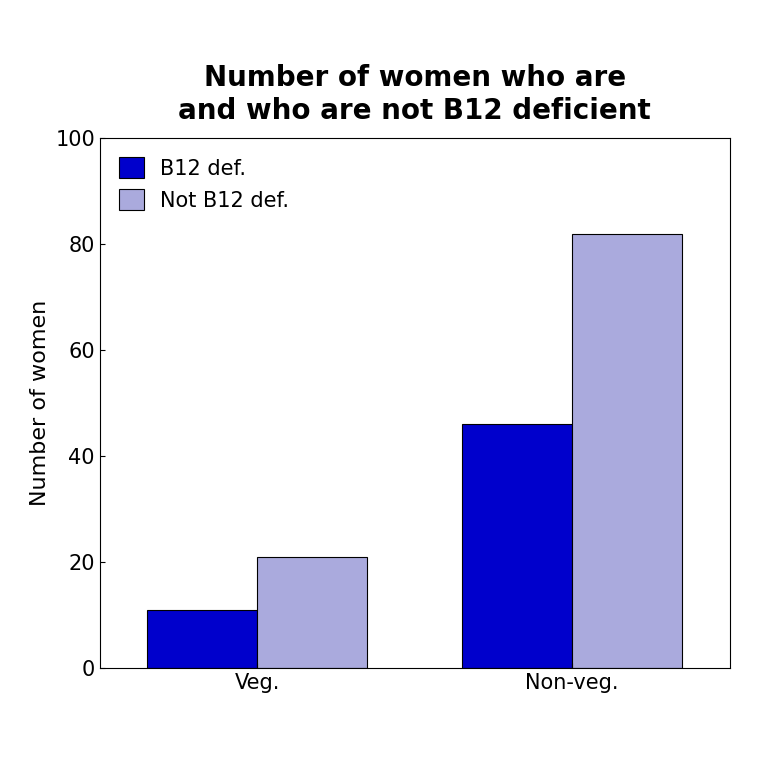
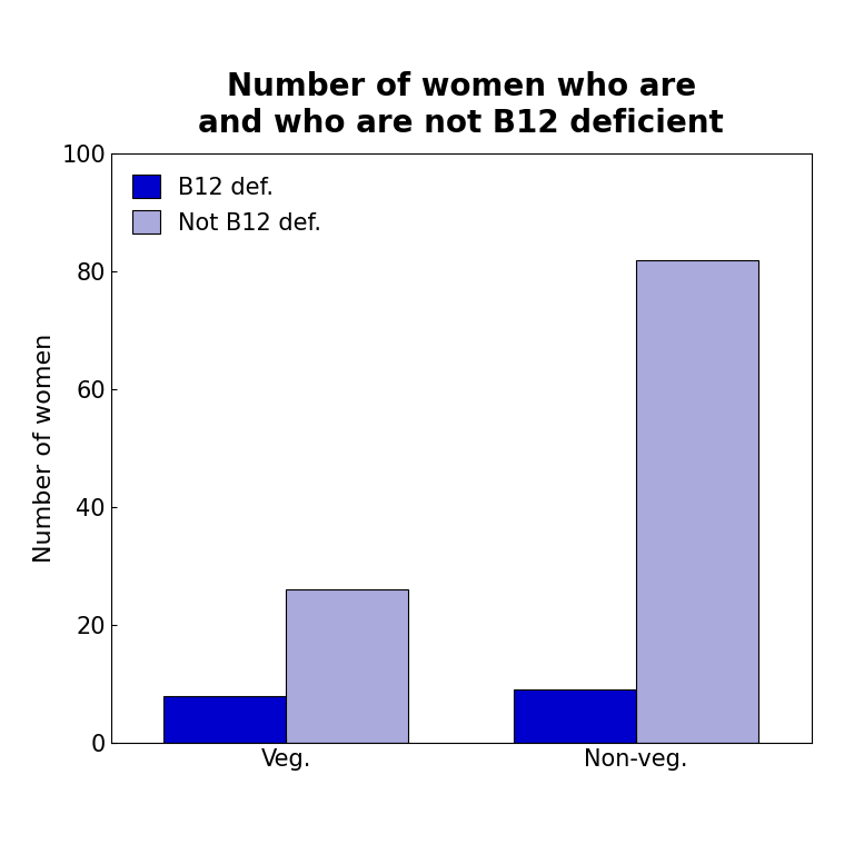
B12 def./Veg.: 11 -> 8
Not B12 def./Veg.: 21 -> 26
B12 def./Non-veg.: 46 -> 9
